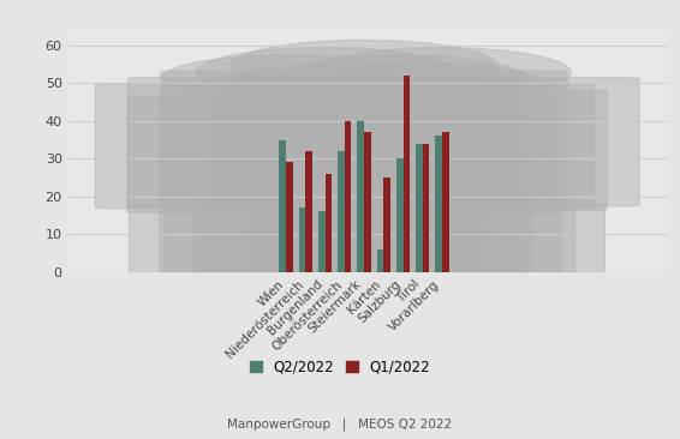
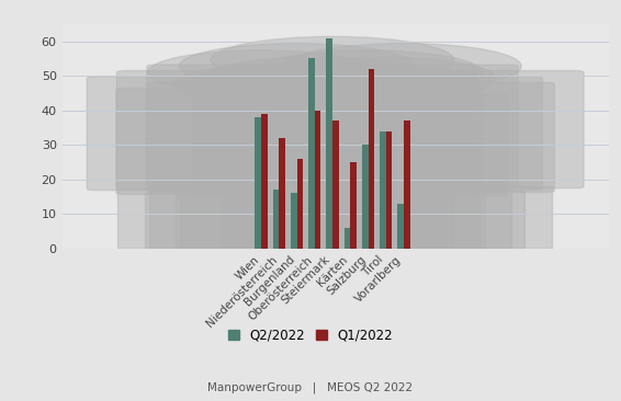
Q2/2022/Wien: 35 -> 38
Q1/2022/Wien: 29 -> 39
Q2/2022/Oberösterreich: 32 -> 55
Q2/2022/Steiermark: 40 -> 61
Q2/2022/Vorarlberg: 36 -> 13
